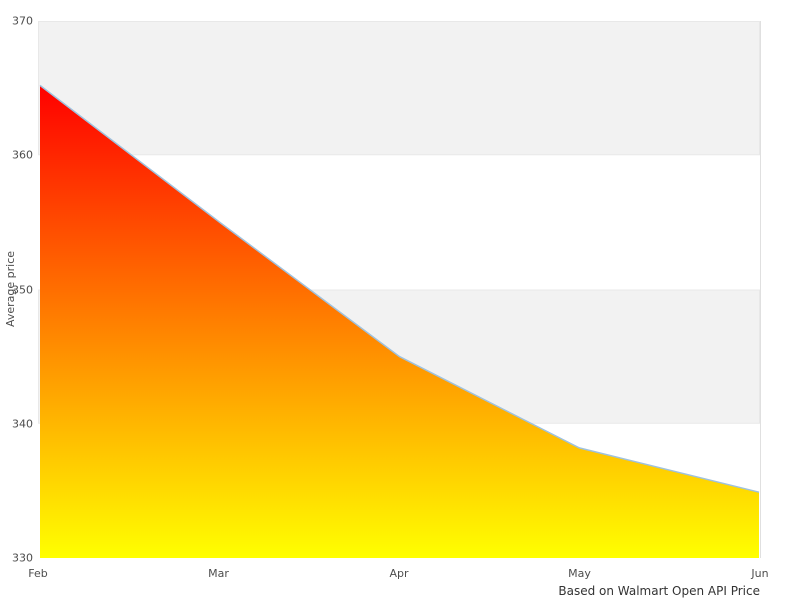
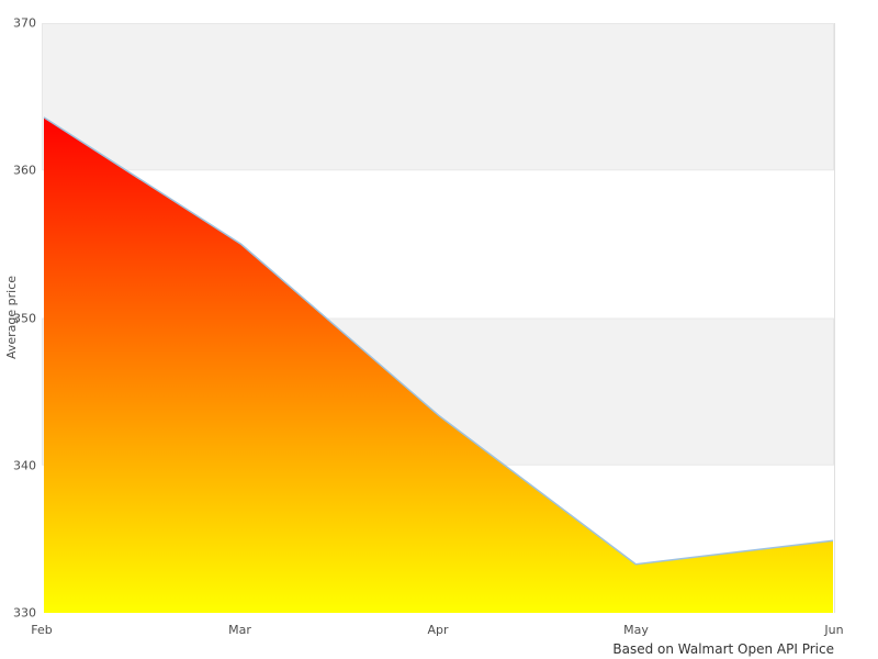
Feb: 365.2 -> 363.6
Apr: 345.0 -> 343.4
May: 338.2 -> 333.3
